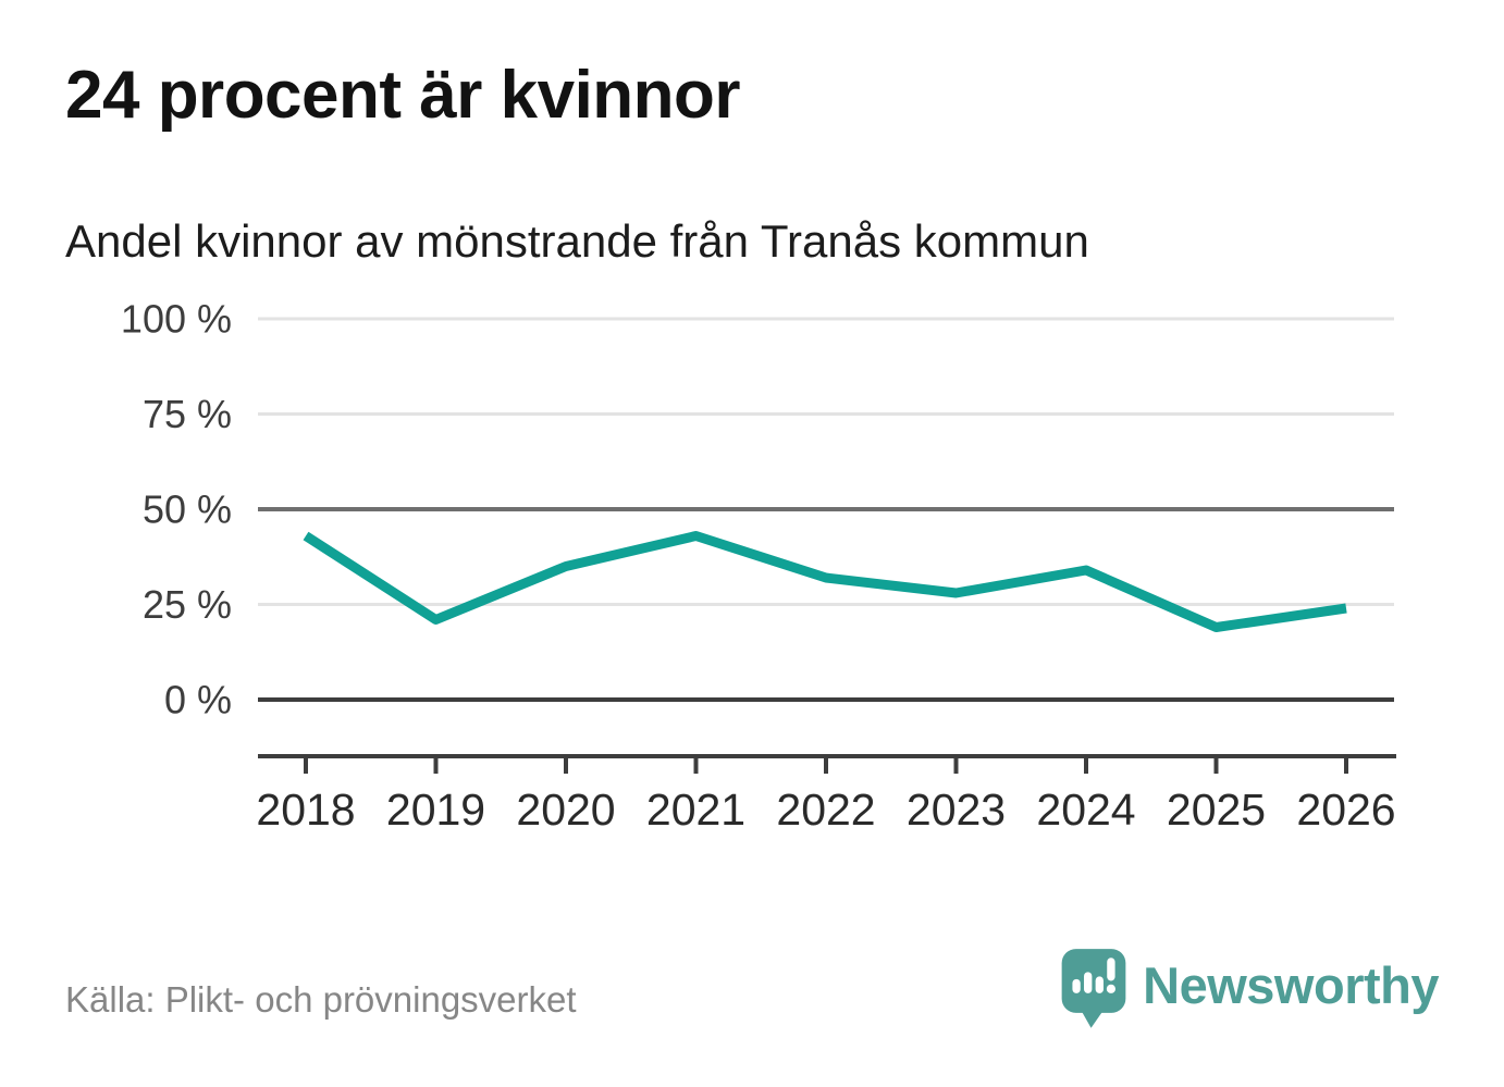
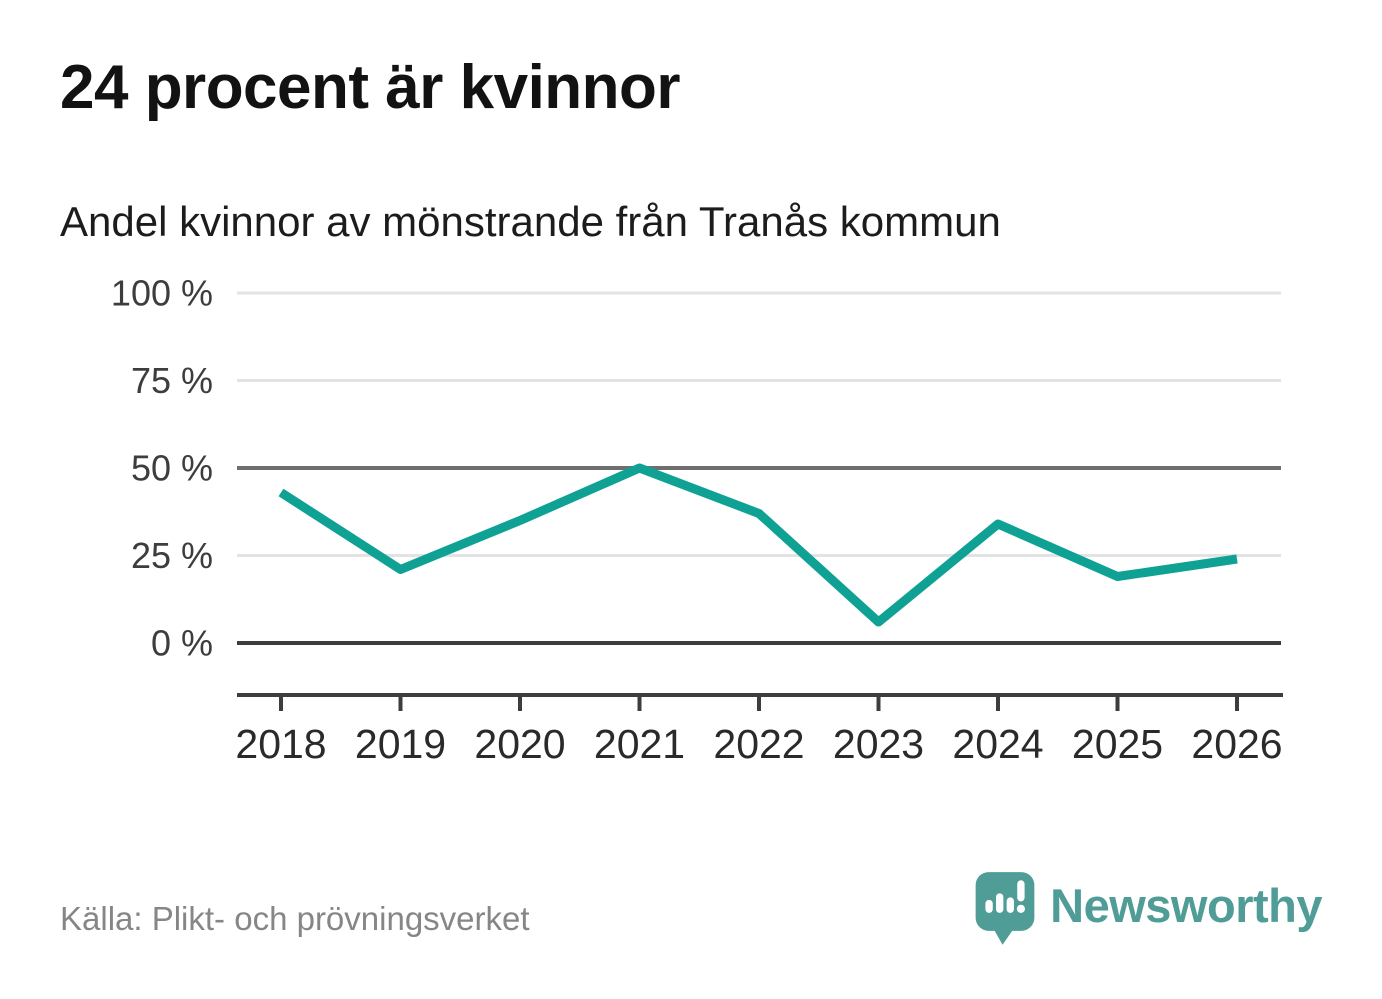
2021: 43% -> 50%
2022: 32% -> 37%
2023: 28% -> 6%
